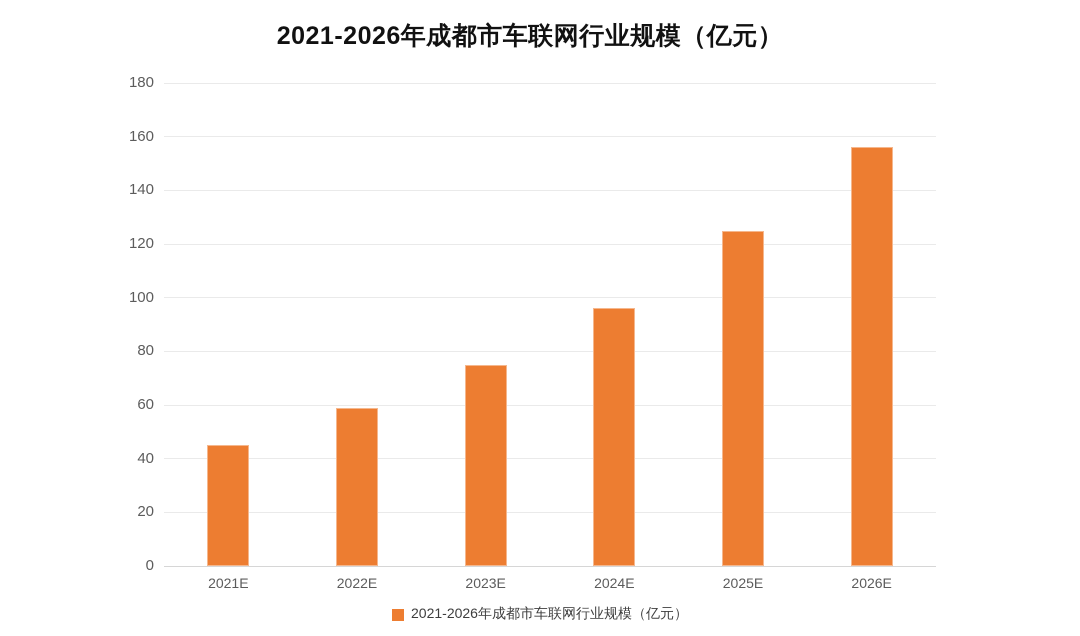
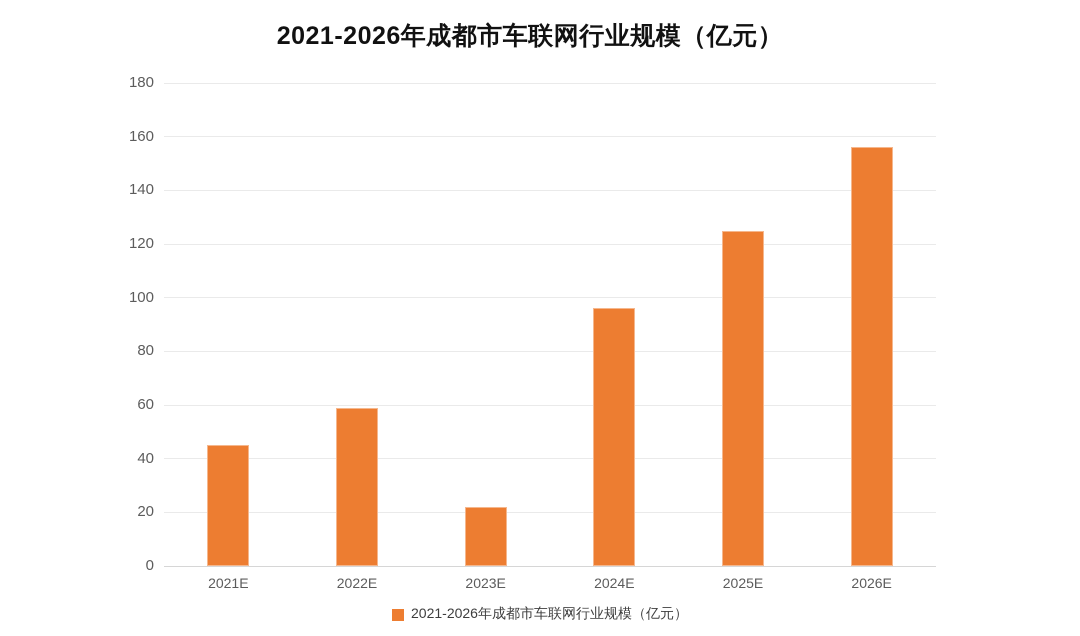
2023E: 75 -> 22
